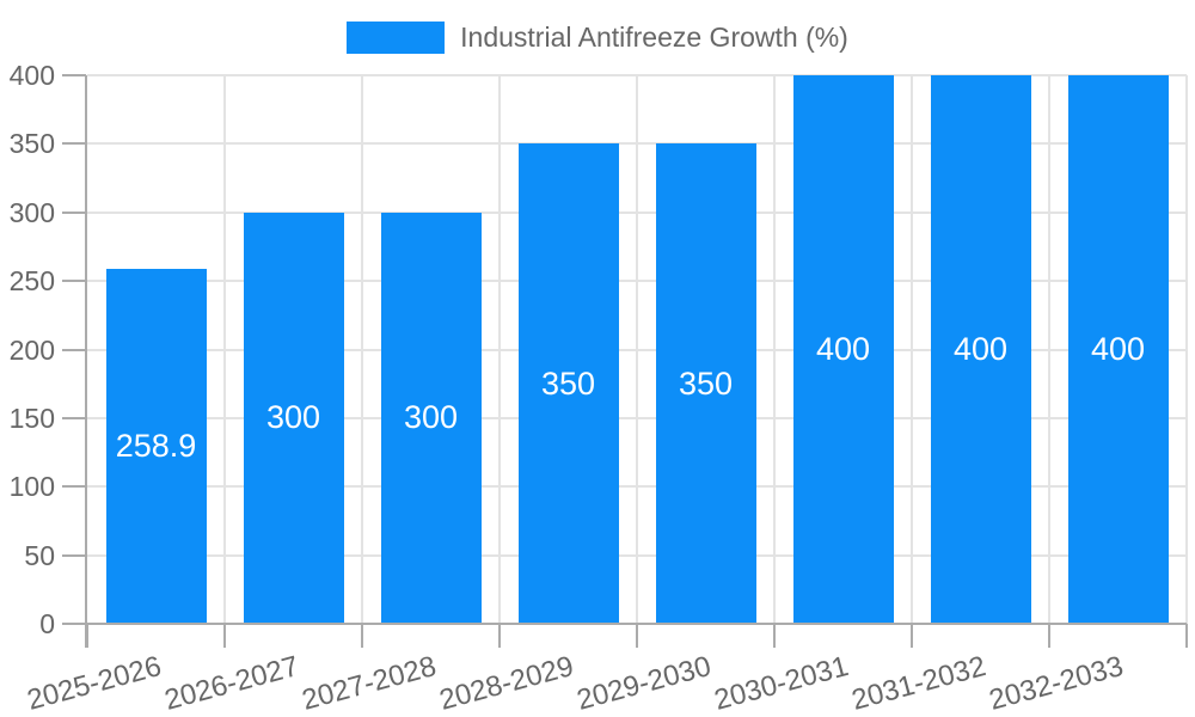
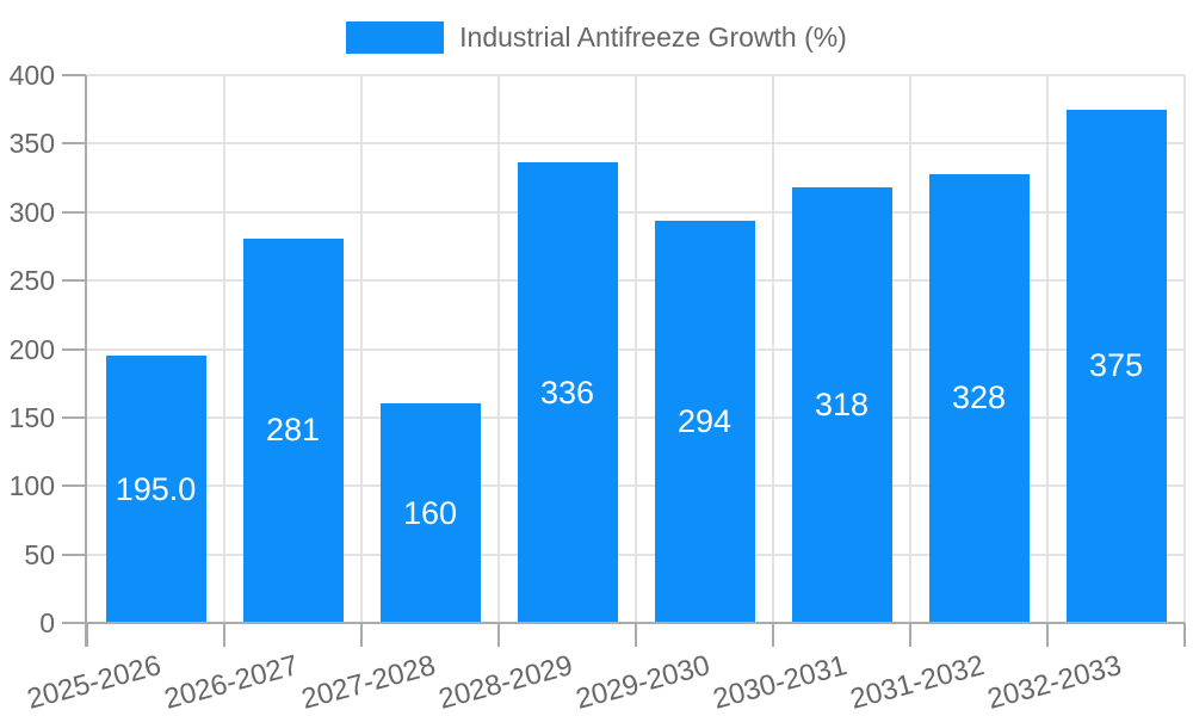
2025-2026: 258.9 -> 195.0
2026-2027: 300 -> 281
2027-2028: 300 -> 160
2028-2029: 350 -> 336
2029-2030: 350 -> 294
2030-2031: 400 -> 318
2031-2032: 400 -> 328
2032-2033: 400 -> 375
